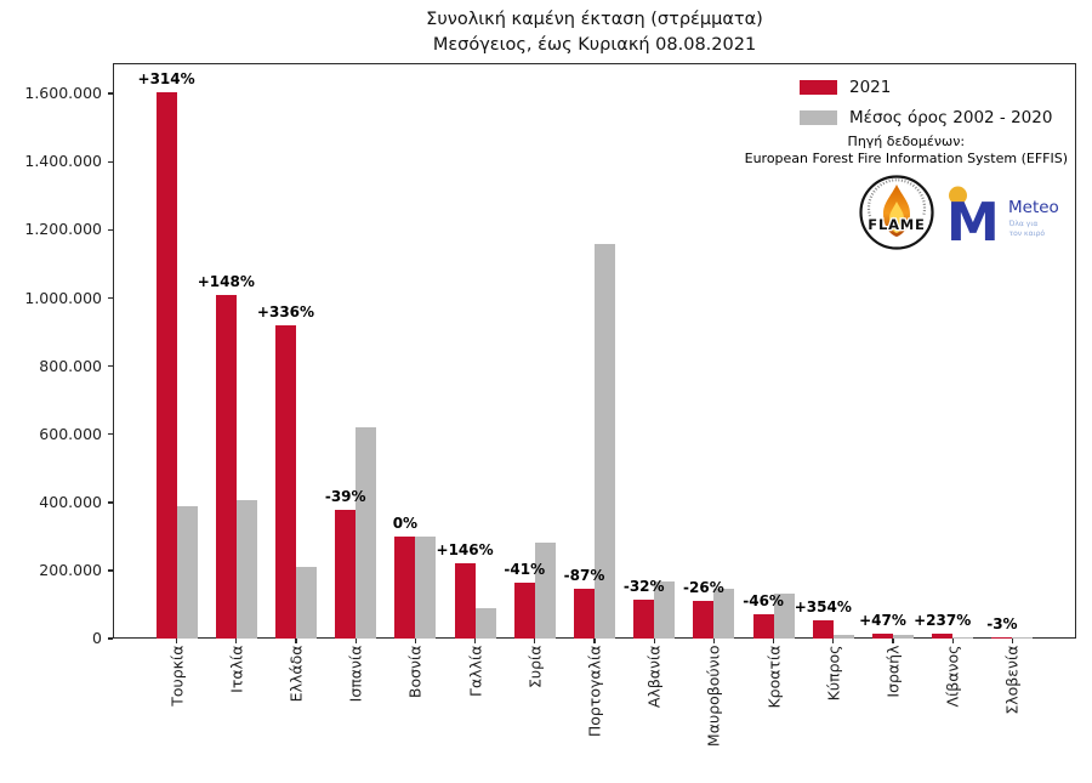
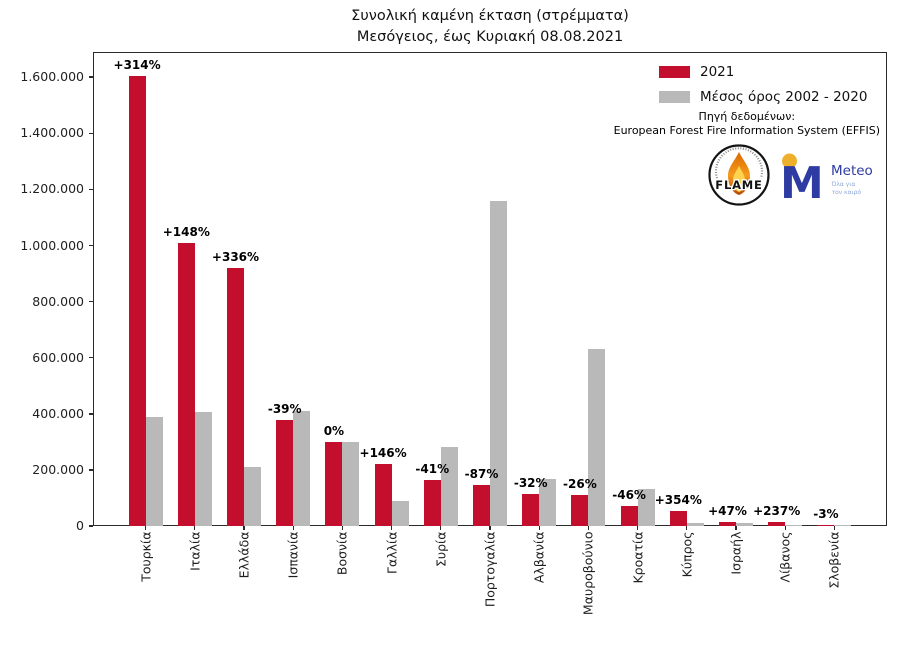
Μέσος όρος 2002 - 2020/Ισπανία: 620000 -> 410000
Μέσος όρος 2002 - 2020/Μαυροβούνιο: 150000 -> 630000
